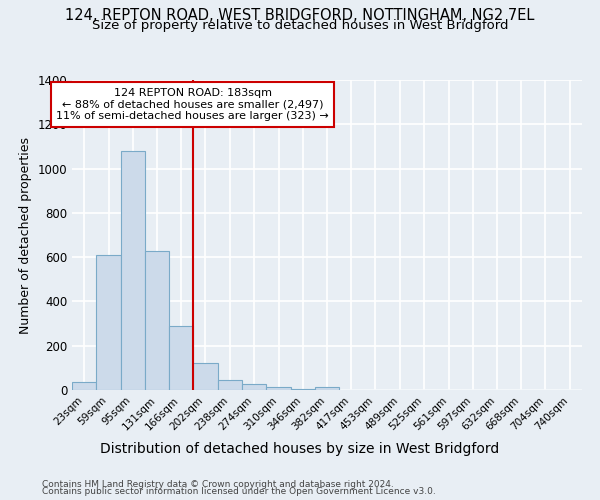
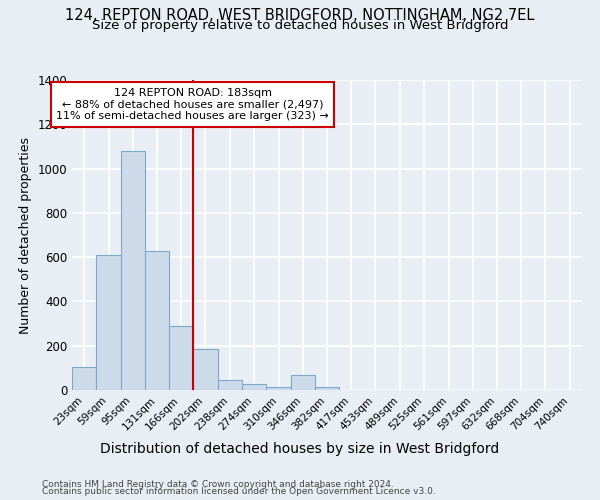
23sqm: 35 -> 105
202sqm: 120 -> 185
346sqm: 5 -> 70
